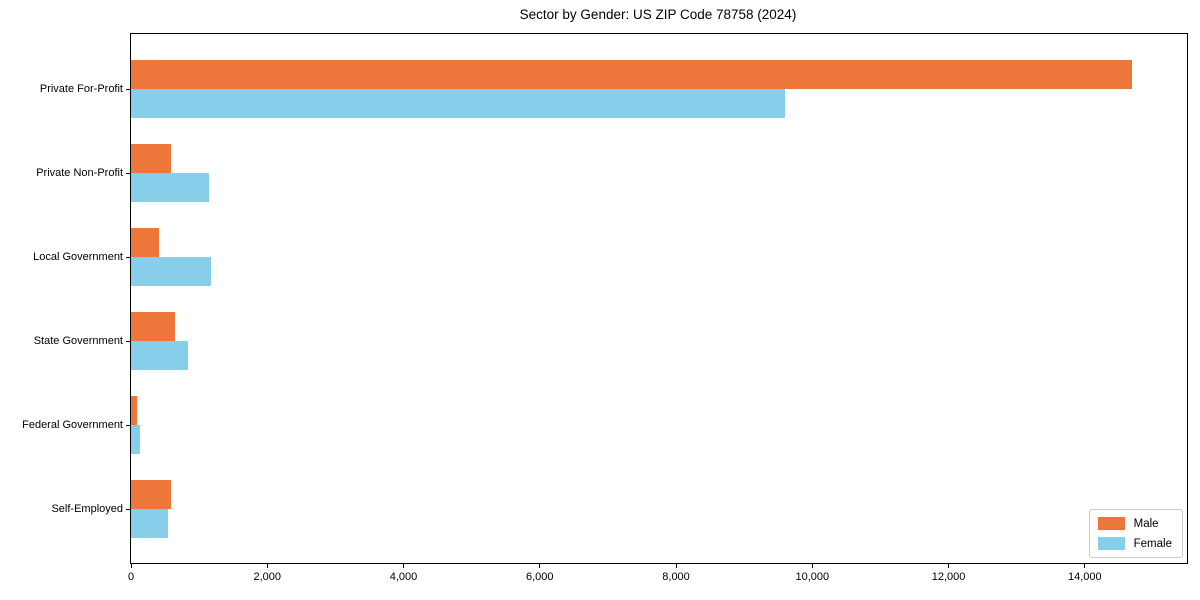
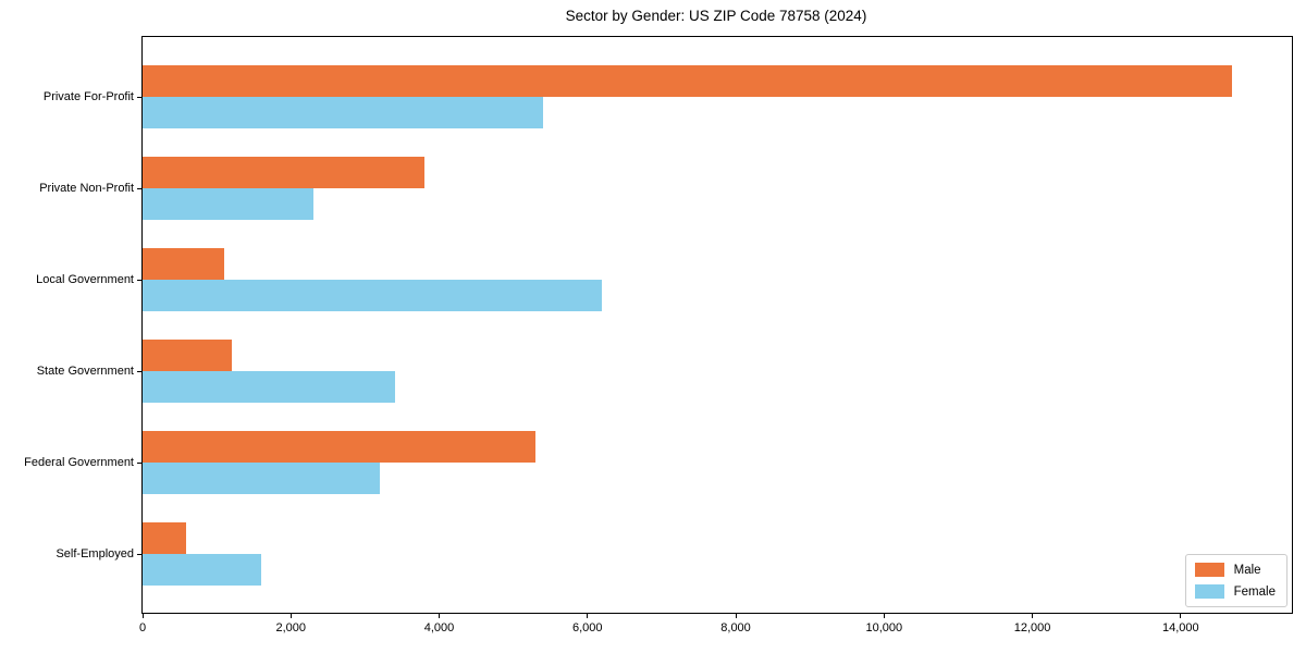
Female/Private For-Profit: 9600 -> 5400
Male/Private Non-Profit: 600 -> 3800
Female/Private Non-Profit: 1100 -> 2300
Male/Local Government: 400 -> 1100
Female/Local Government: 1200 -> 6200
Male/State Government: 600 -> 1200
Female/State Government: 800 -> 3400
Male/Federal Government: 100 -> 5300
Female/Federal Government: 100 -> 3200
Female/Self-Employed: 600 -> 1600
